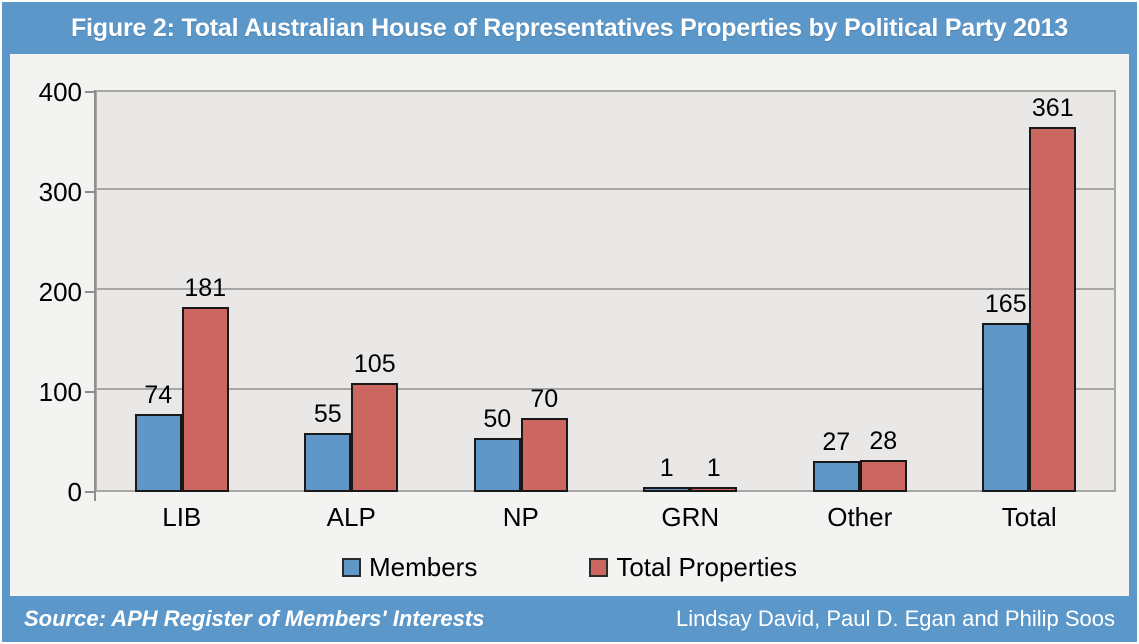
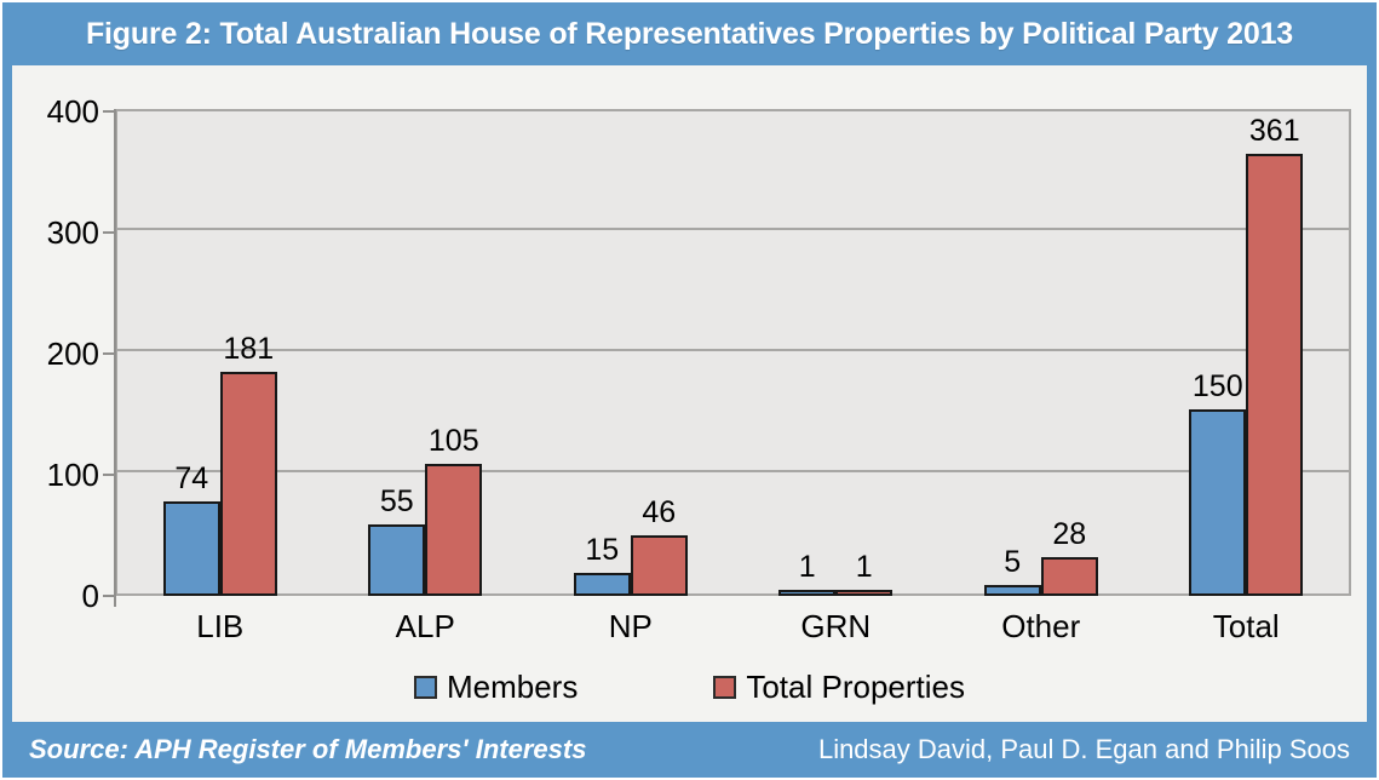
Members/NP: 50 -> 15
Total Properties/NP: 70 -> 46
Members/Other: 27 -> 5
Members/Total: 165 -> 150
